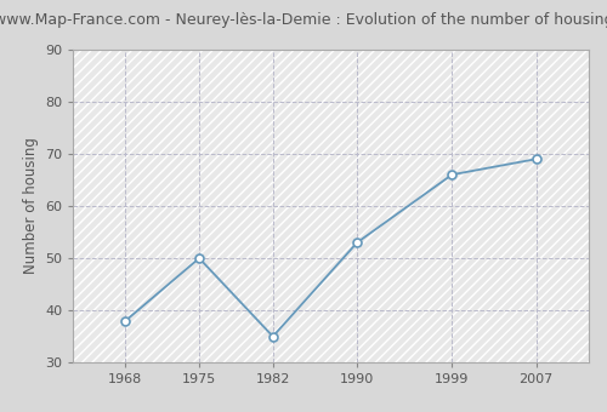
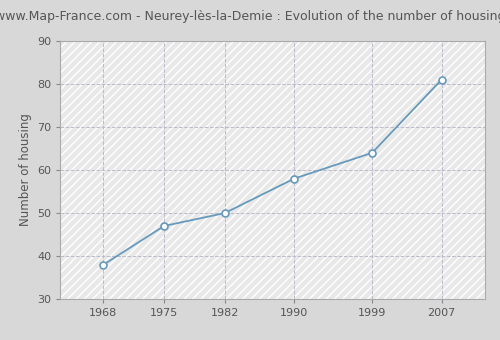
1975: 50 -> 47
1982: 35 -> 50
1990: 53 -> 58
1999: 66 -> 64
2007: 69 -> 81
